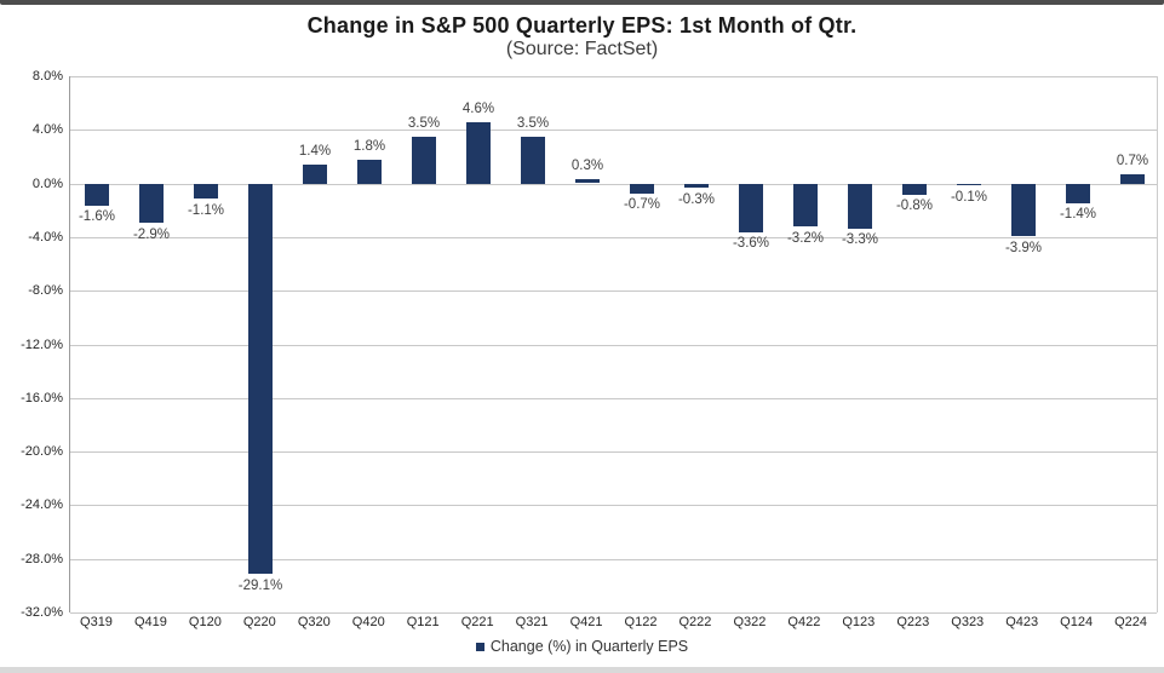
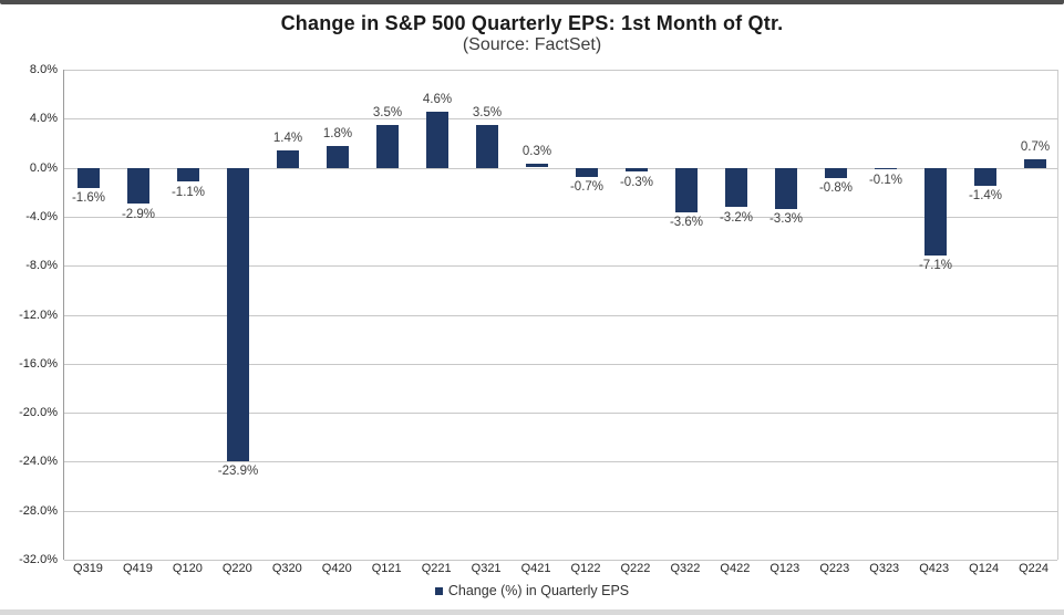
Q220: -29.1% -> -23.9%
Q423: -3.9% -> -7.1%
